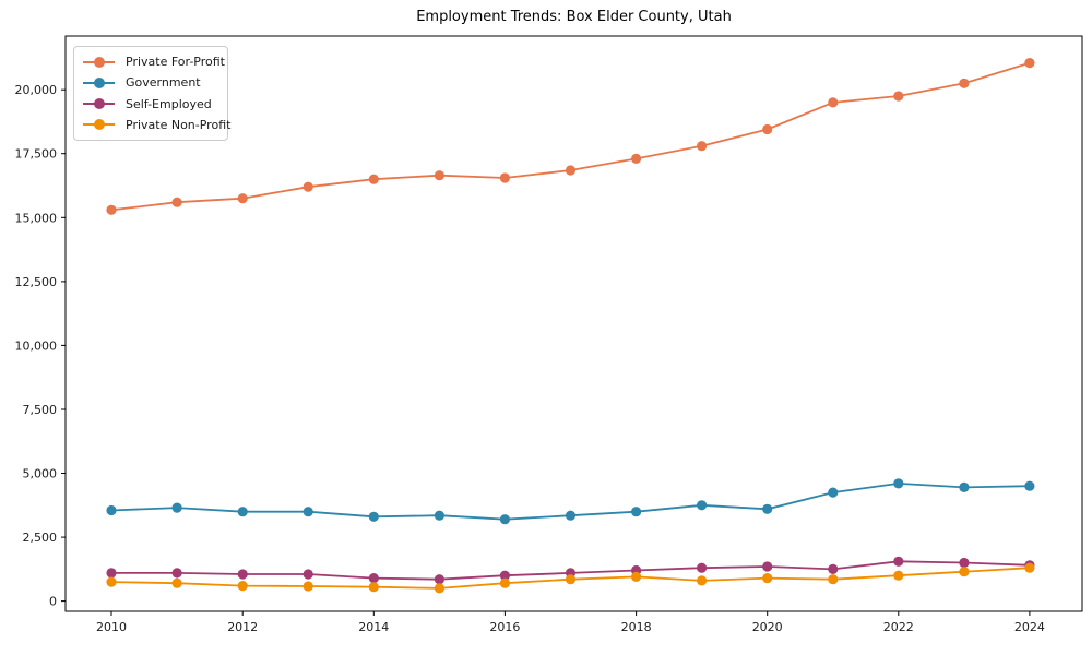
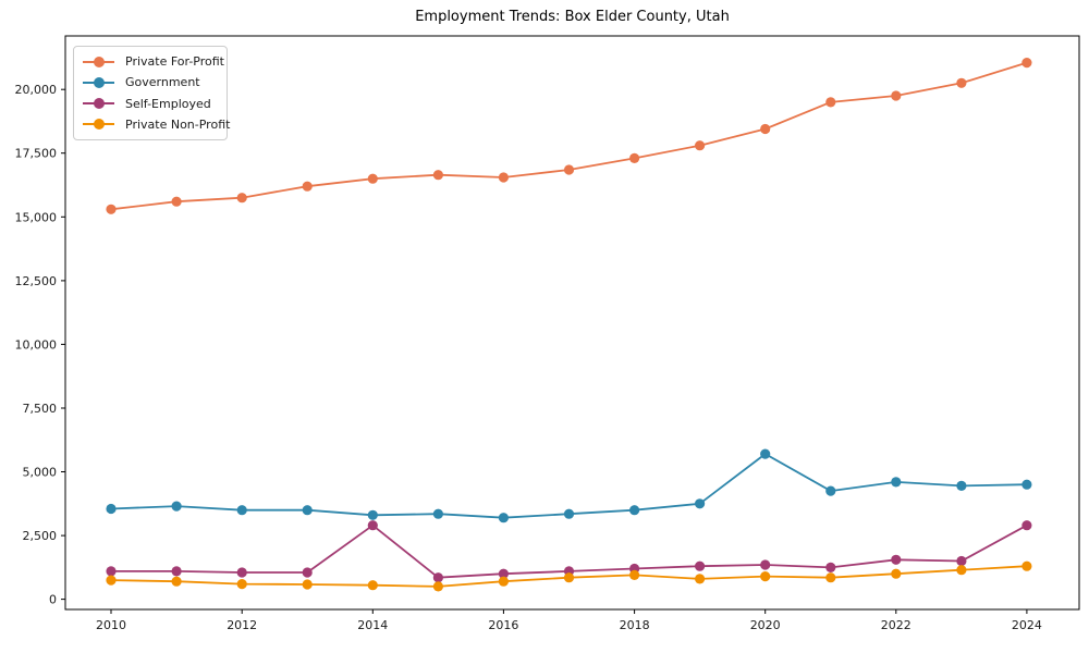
Self-Employed/2014: 900 -> 2900
Government/2020: 3600 -> 5700
Self-Employed/2024: 1400 -> 2900
